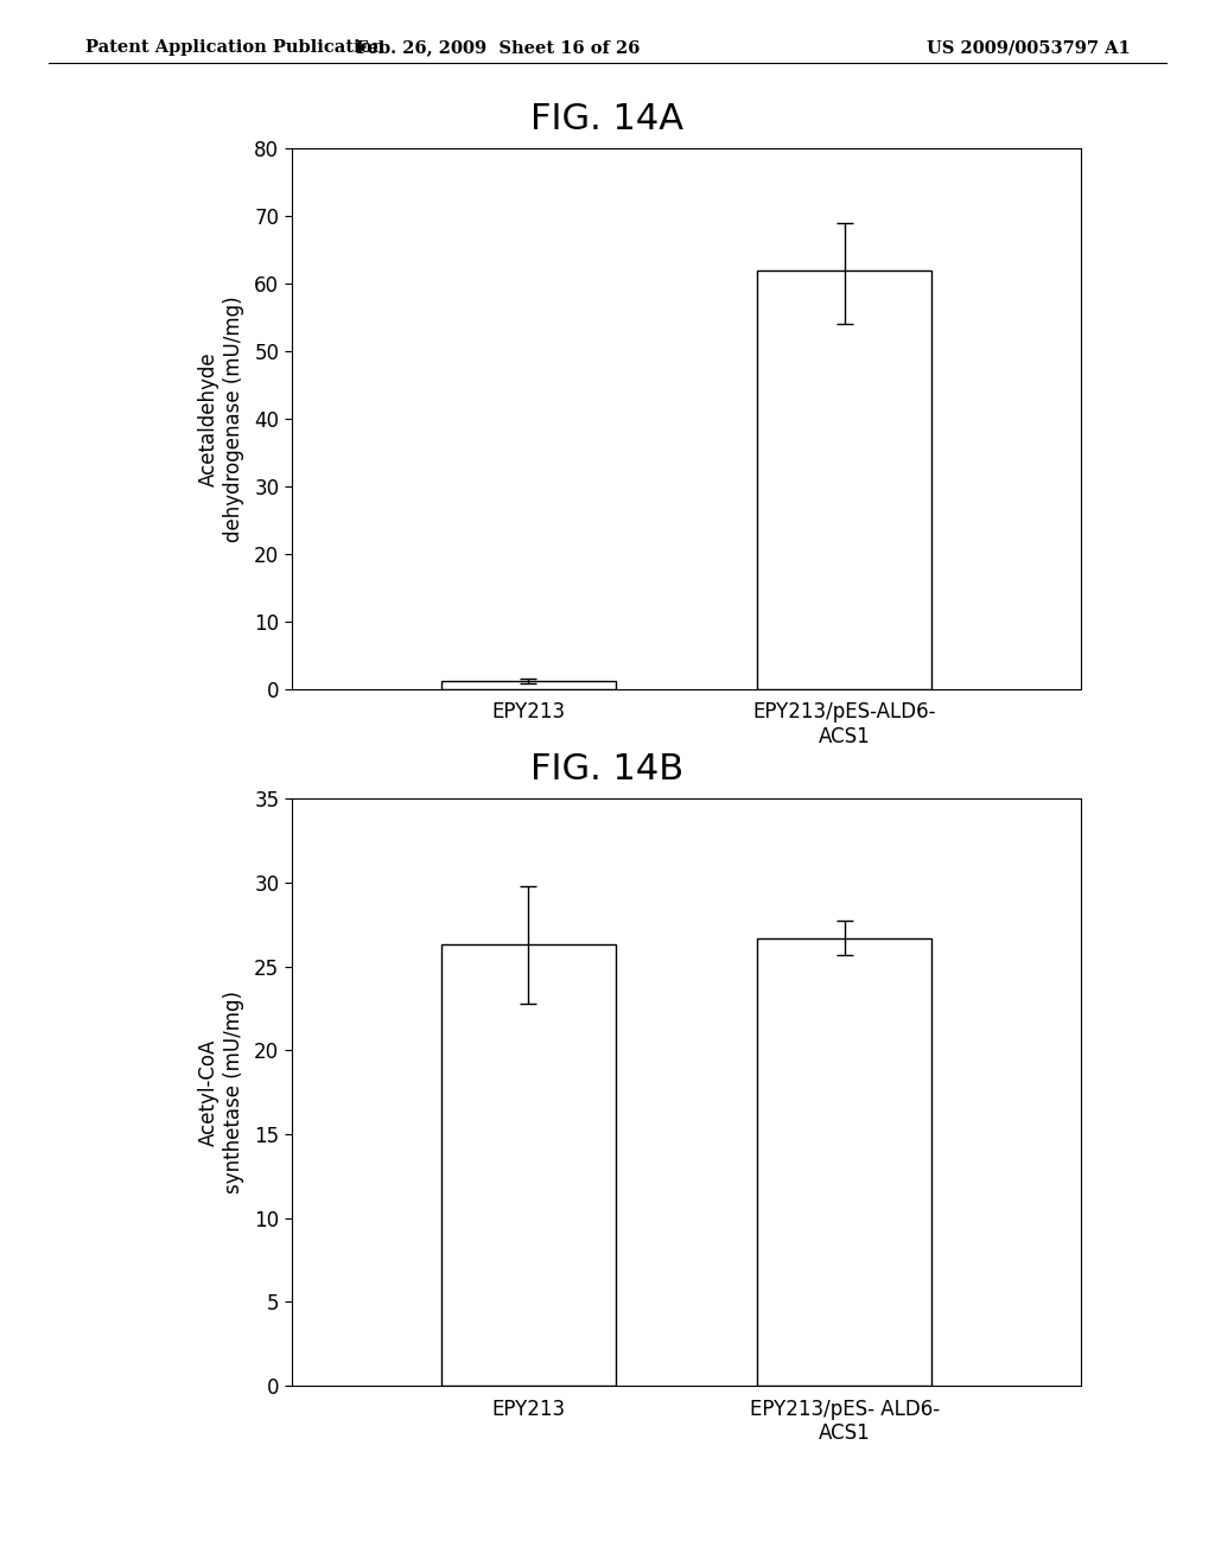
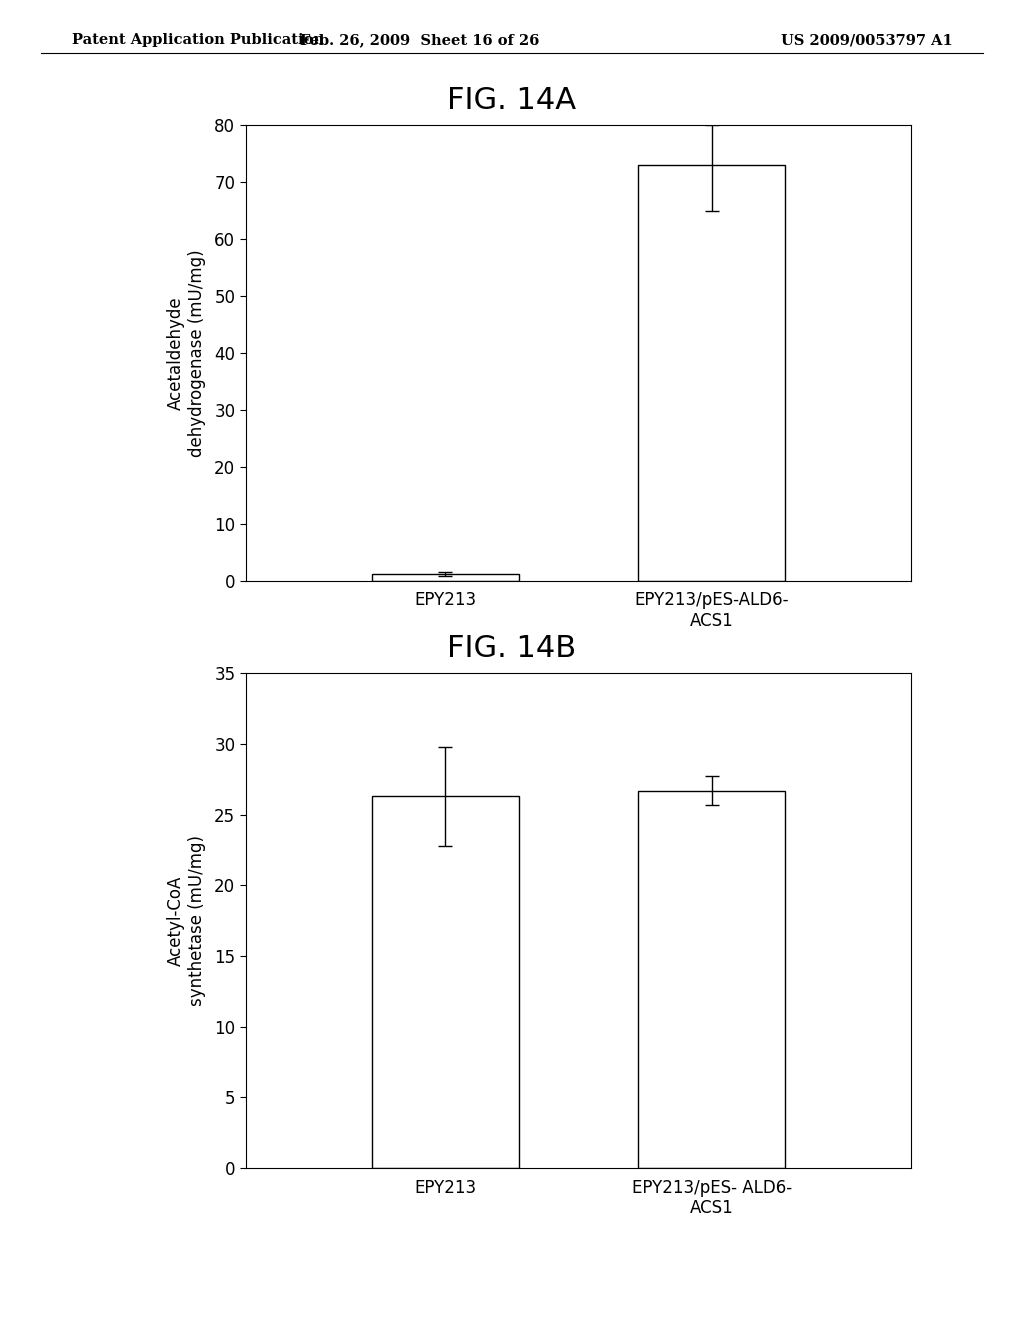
EPY213/pES-ALD6- ACS1: 62.0 -> 73.0
